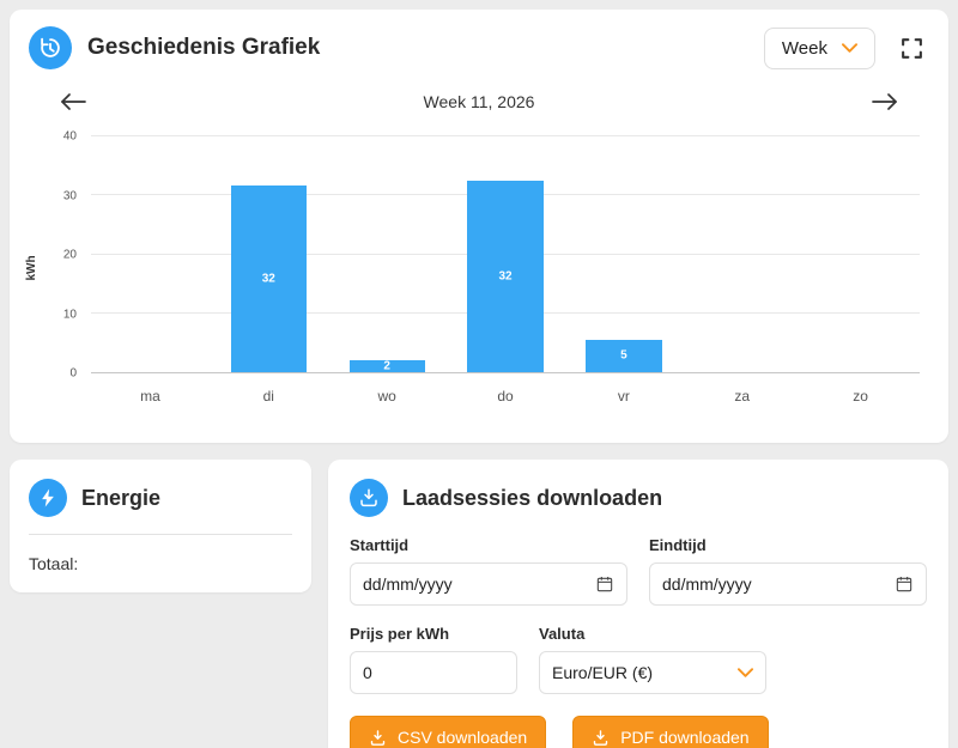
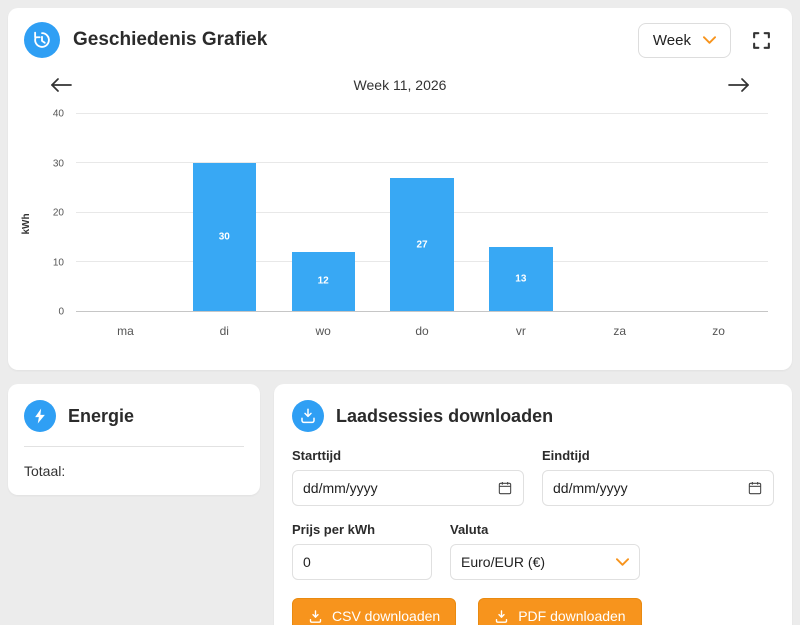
di: 32 -> 30
wo: 2 -> 12
do: 32 -> 27
vr: 5 -> 13
